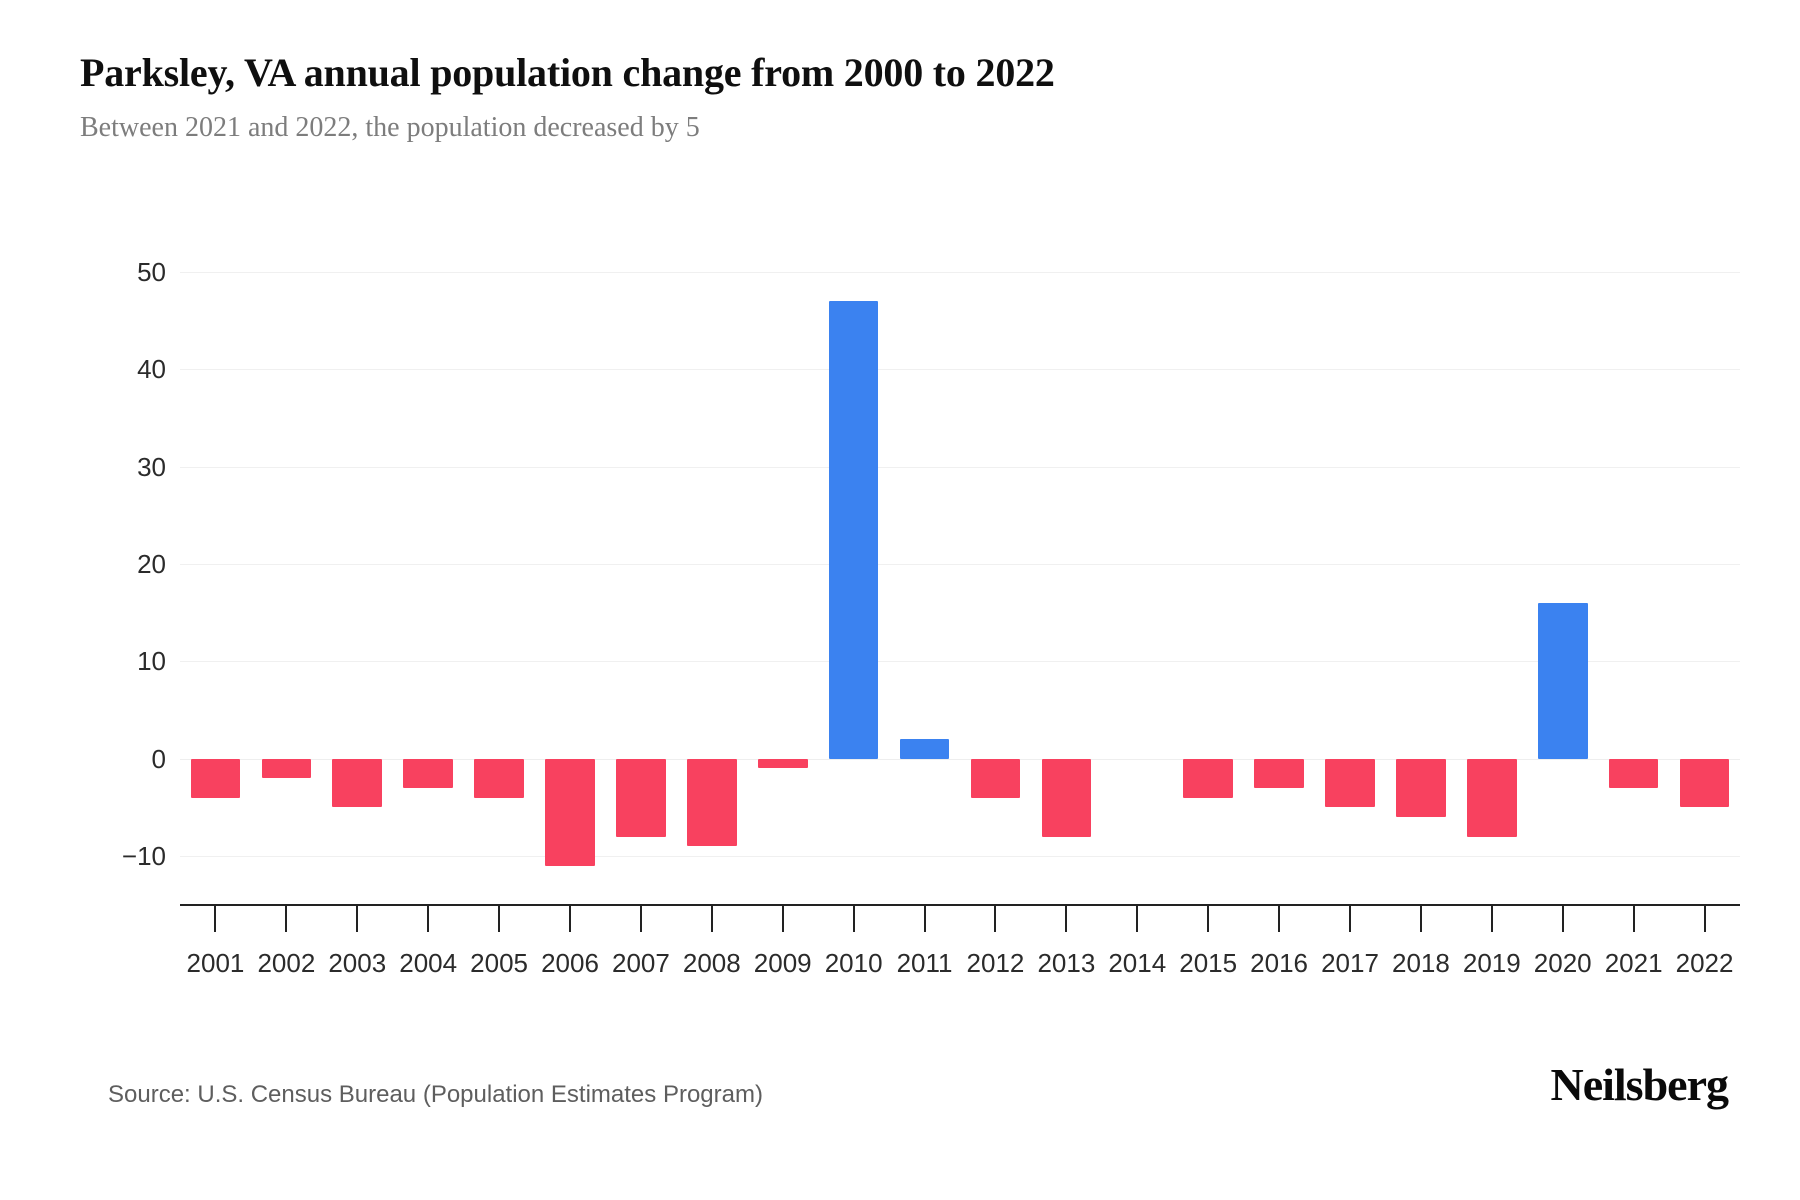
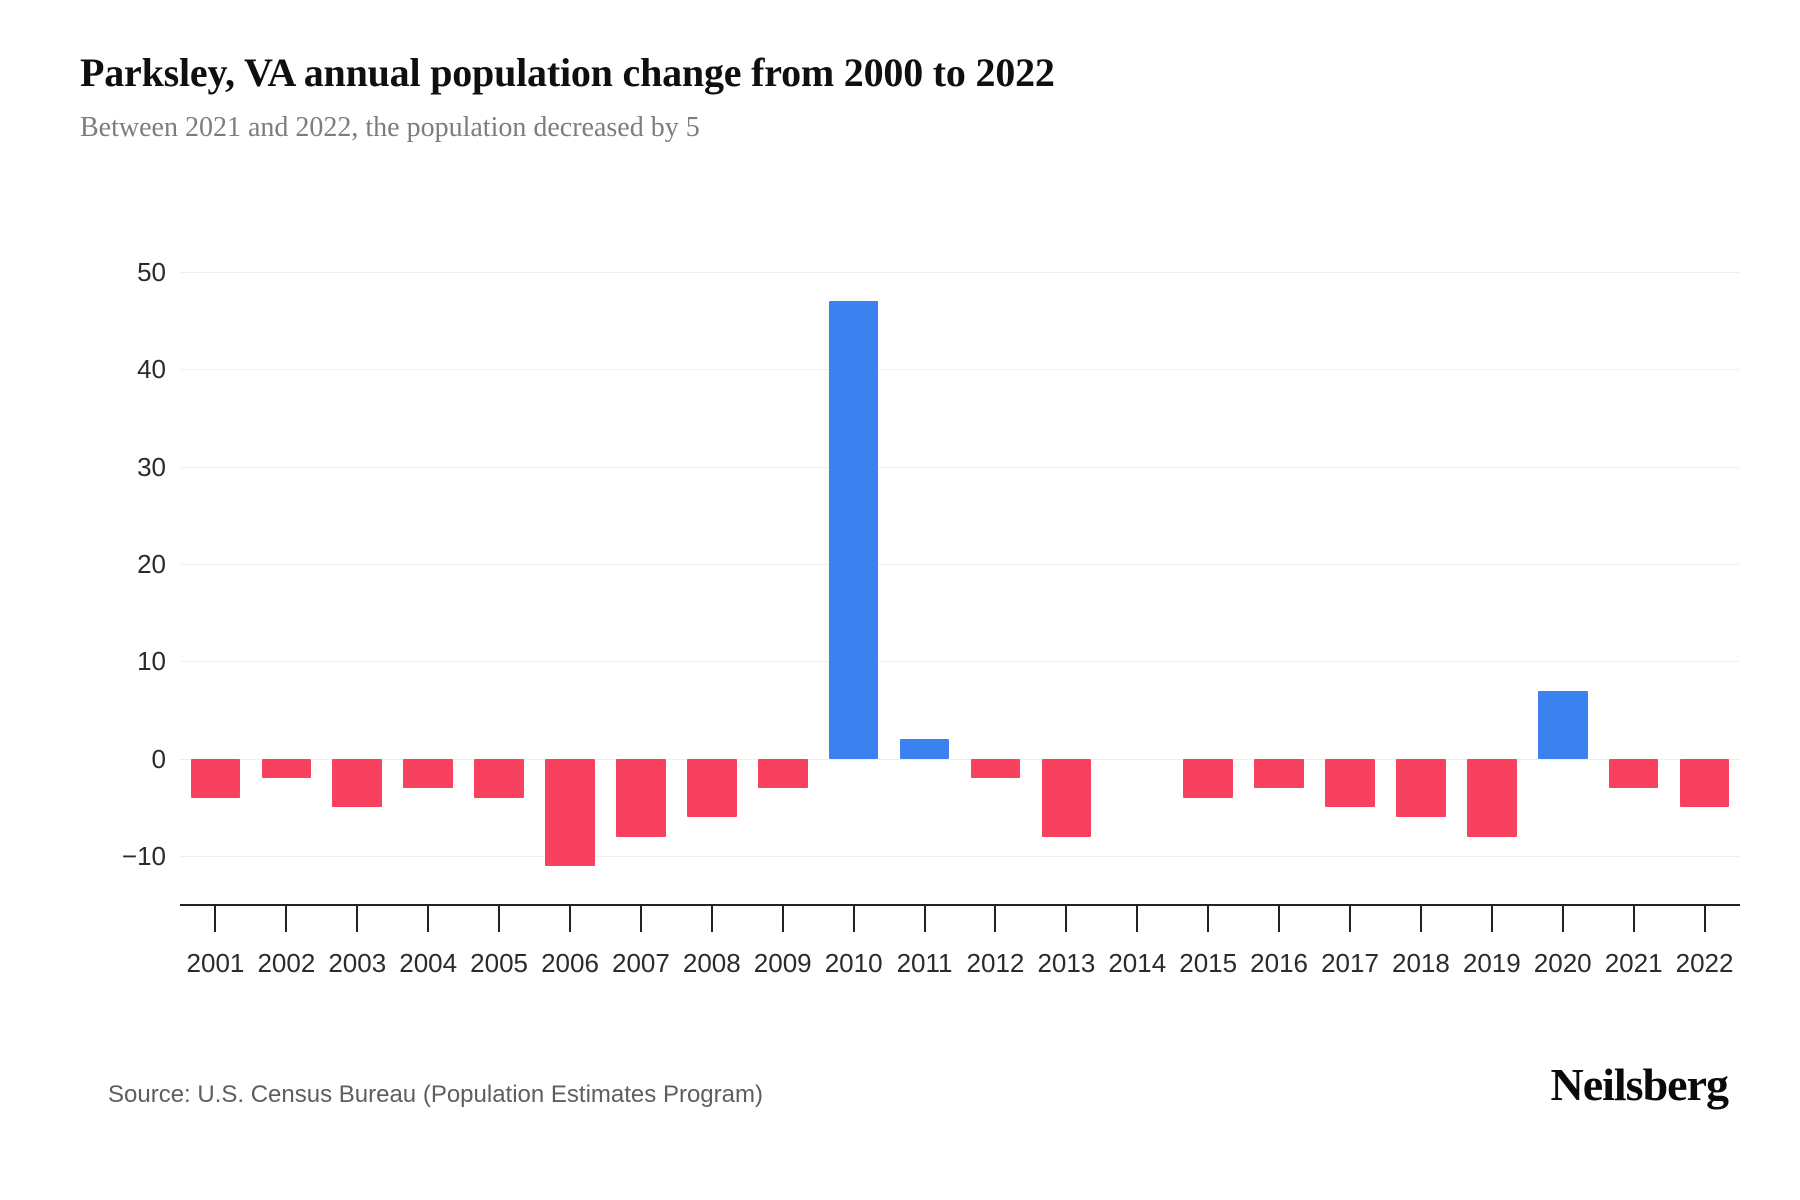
2008: -9 -> -6
2009: -1 -> -3
2012: -4 -> -2
2020: 16 -> 7
